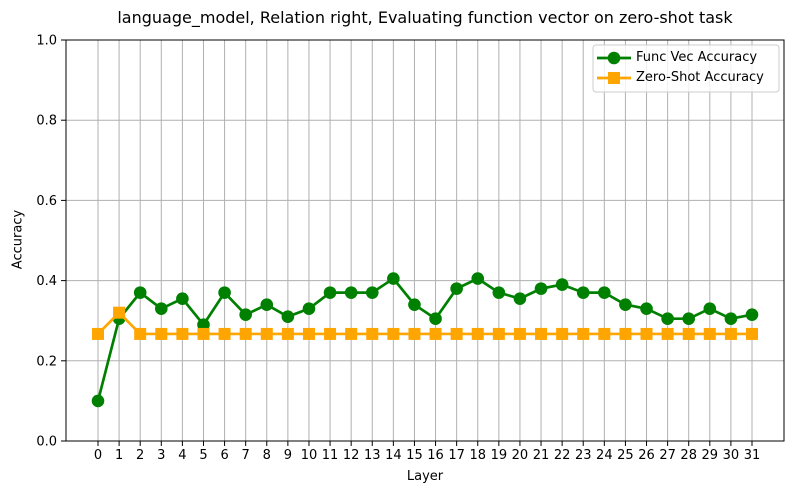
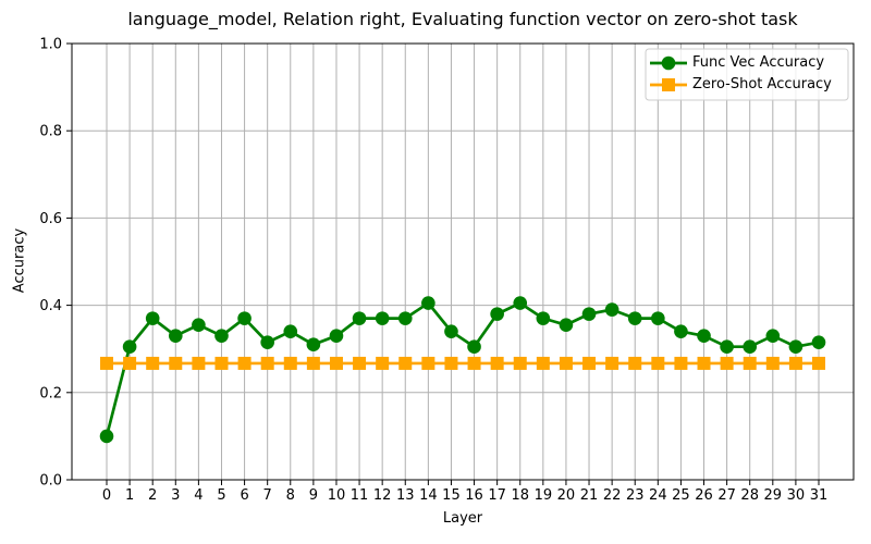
Zero-Shot Accuracy/1: 0.32 -> 0.27
Func Vec Accuracy/5: 0.29 -> 0.33
